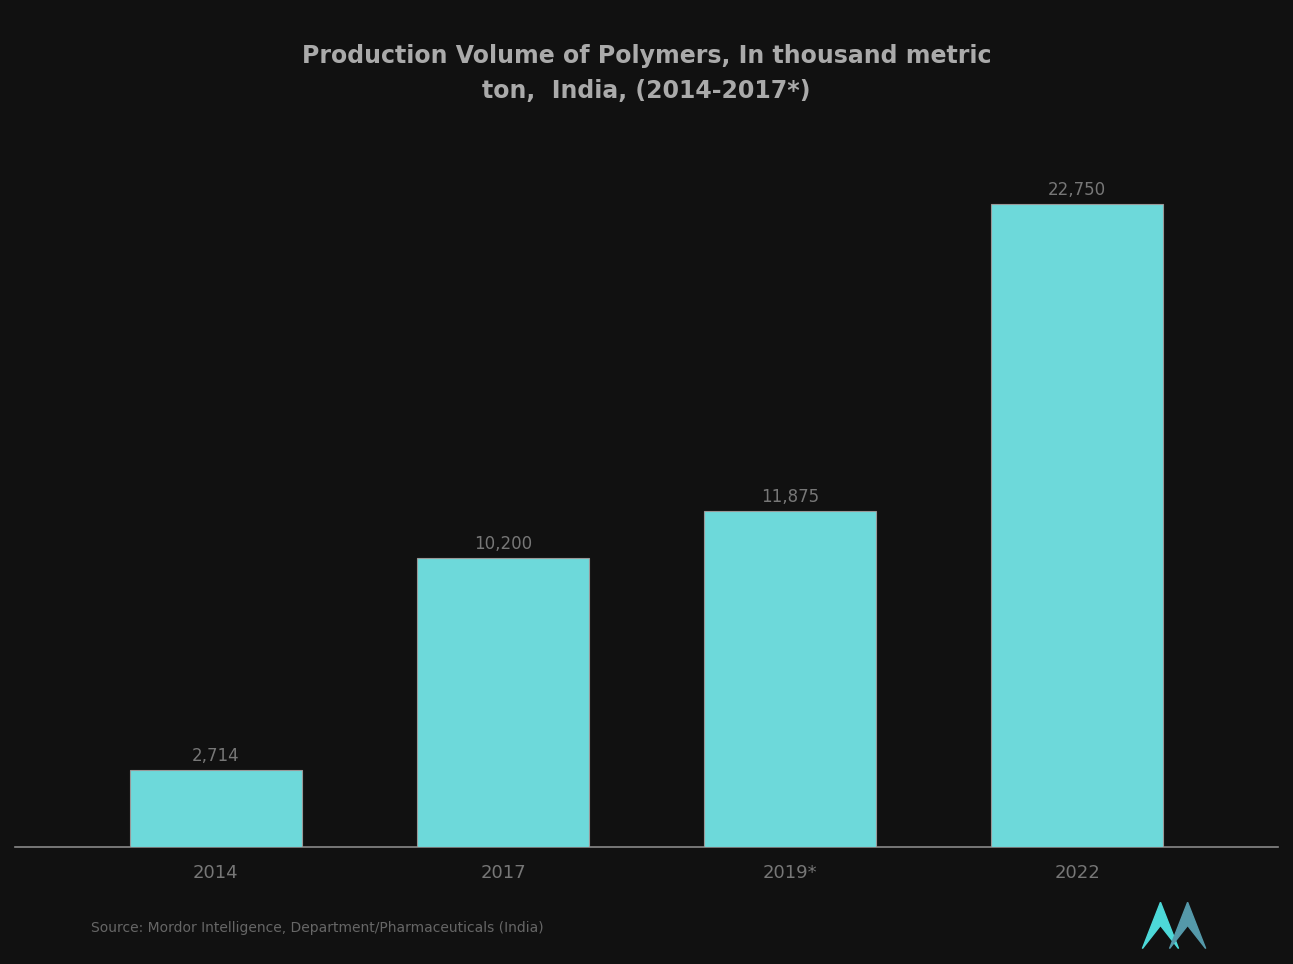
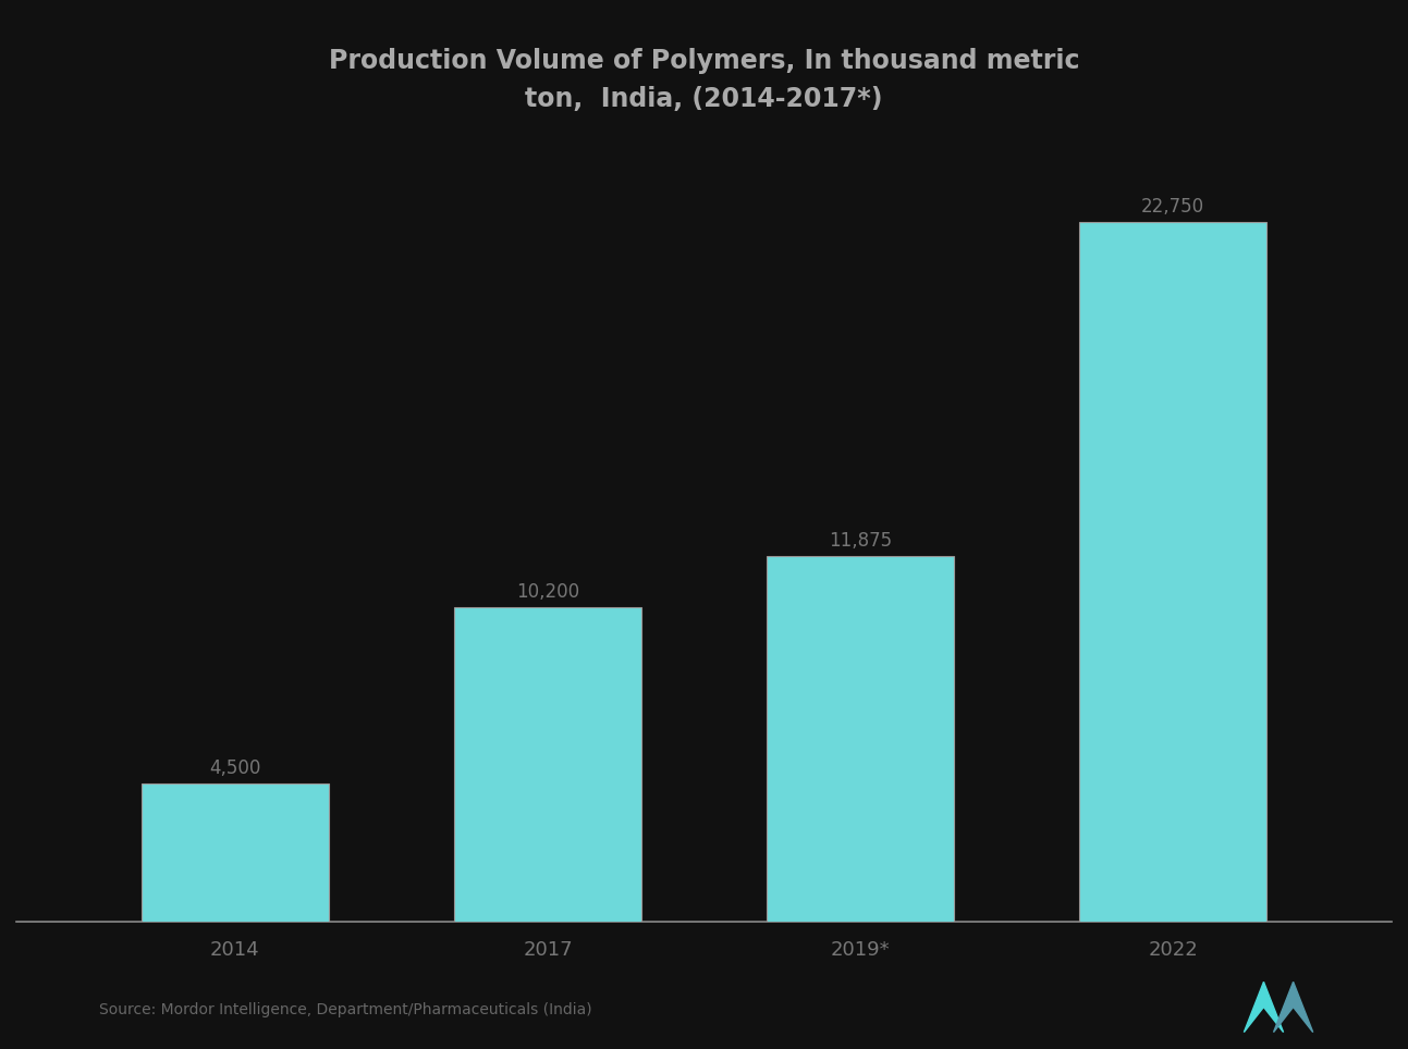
2014: 2,714 -> 4,500
